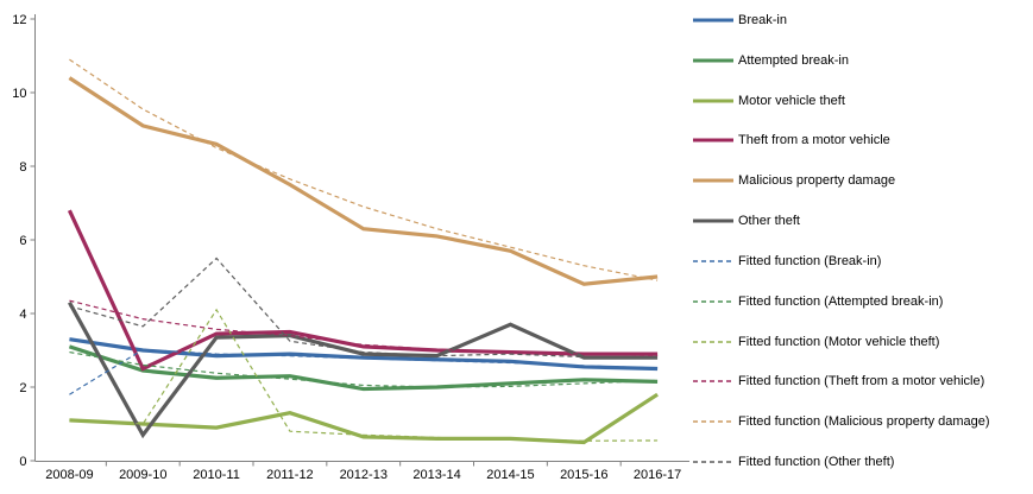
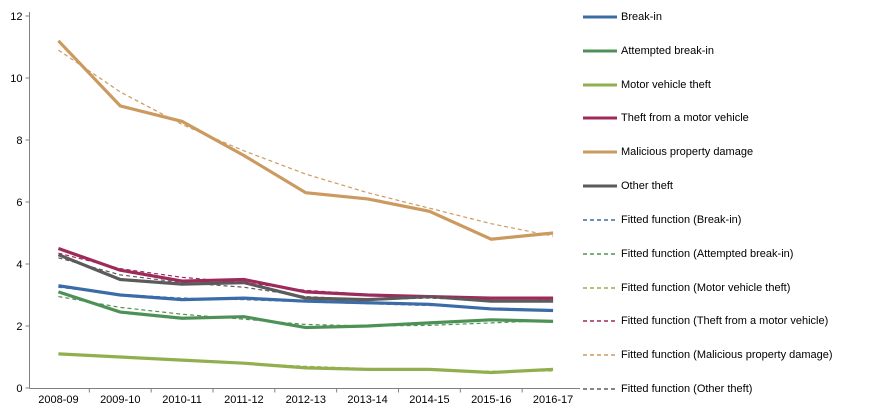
Theft from a motor vehicle/2008-09: 6.8 -> 4.5
Malicious property damage/2008-09: 10.4 -> 11.2
Fitted function (Break-in)/2008-09: 1.8 -> 3.2
Theft from a motor vehicle/2009-10: 2.5 -> 3.8
Other theft/2009-10: 0.7 -> 3.5
Fitted function (Motor vehicle theft)/2010-11: 4.1 -> 0.9
Fitted function (Other theft)/2010-11: 5.5 -> 3.4
Motor vehicle theft/2011-12: 1.3 -> 0.8
Other theft/2014-15: 3.7 -> 3.0
Motor vehicle theft/2016-17: 1.8 -> 0.6
